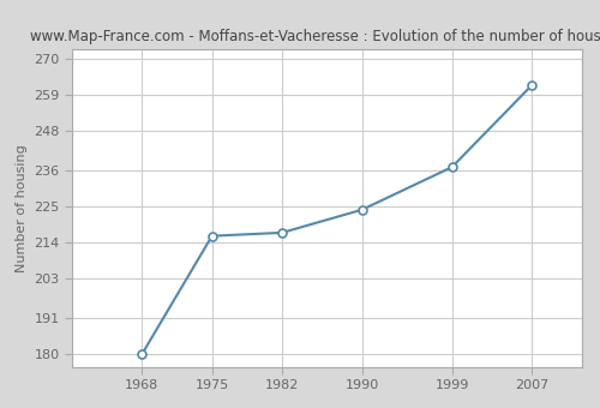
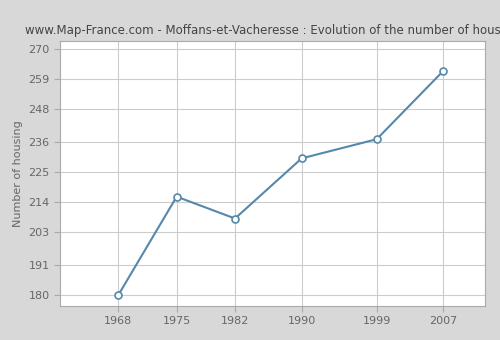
1982: 217 -> 208
1990: 224 -> 230
